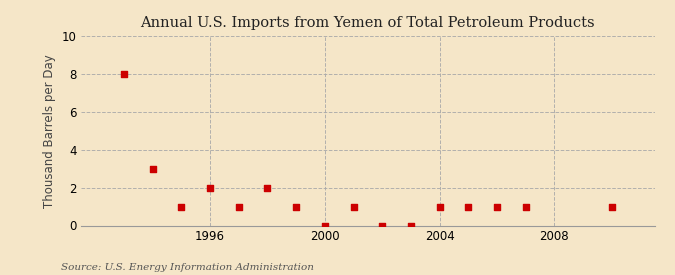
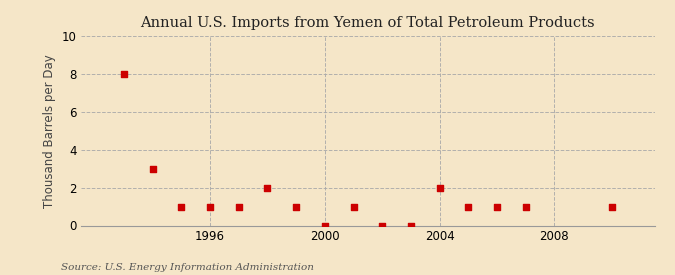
1996: 2 -> 1
2004: 1 -> 2
